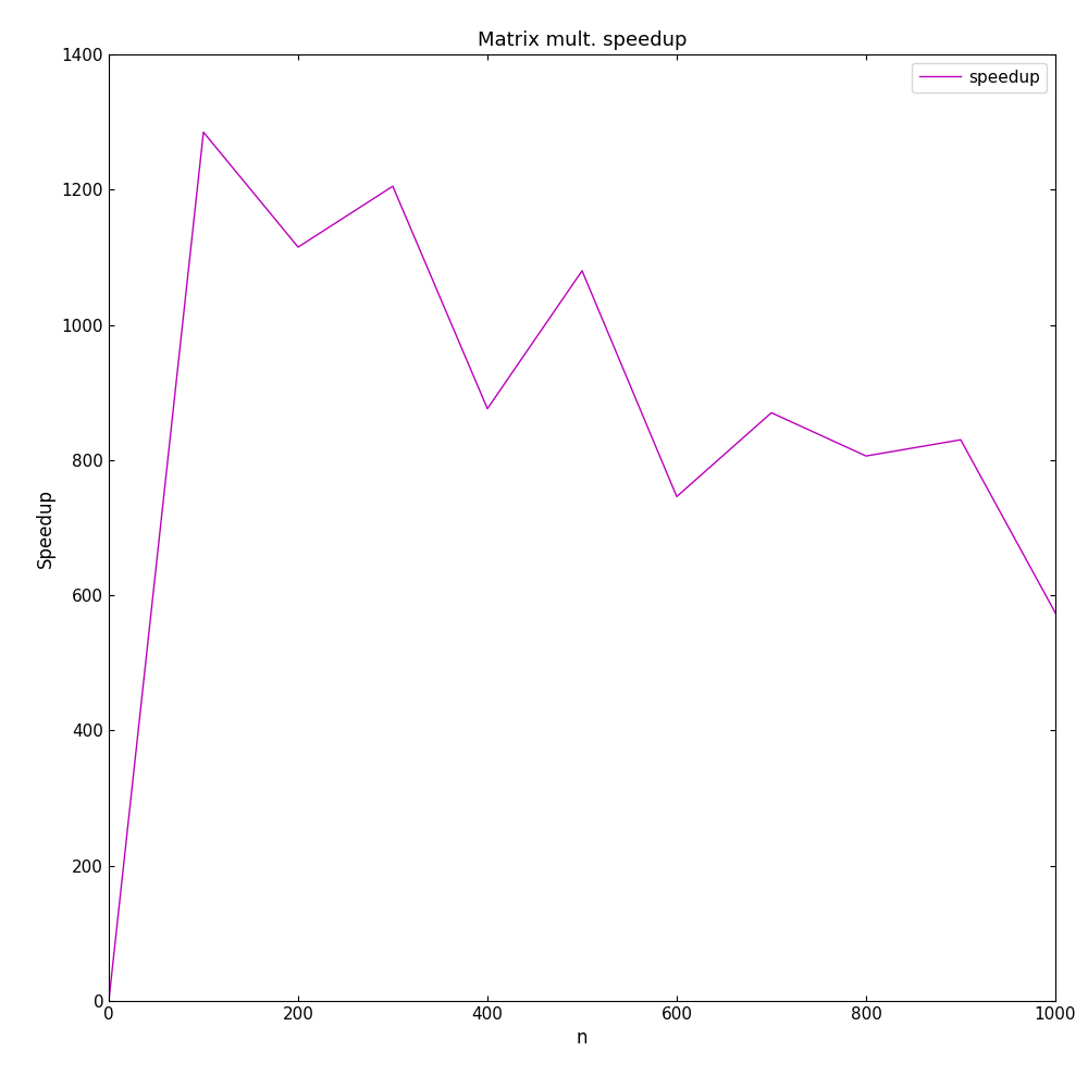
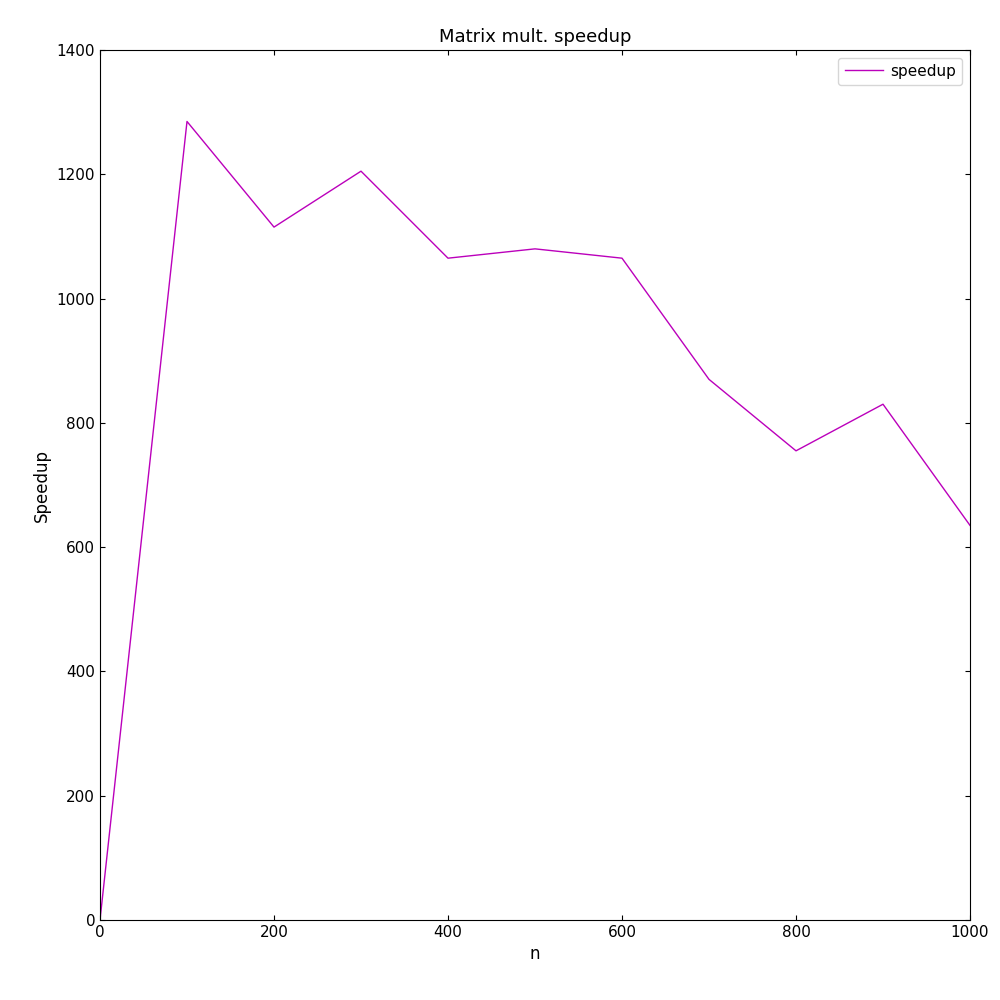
400: 876 -> 1065
600: 746 -> 1065
800: 806 -> 755
1000: 574 -> 635
